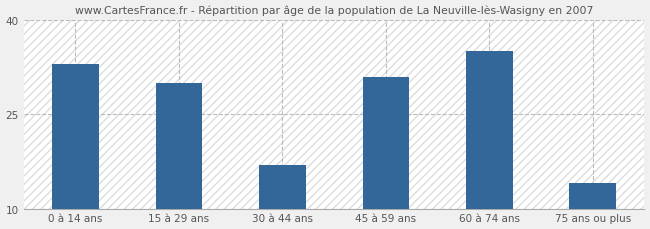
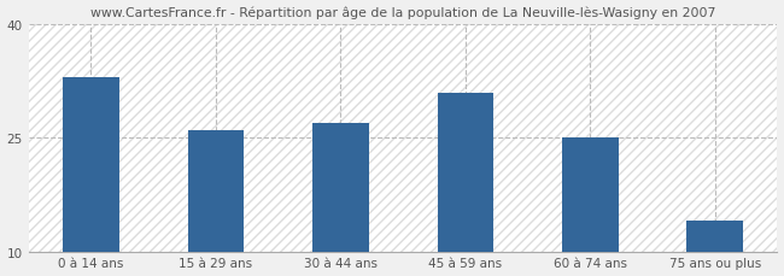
15 à 29 ans: 30 -> 26
30 à 44 ans: 17 -> 27
60 à 74 ans: 35 -> 25
